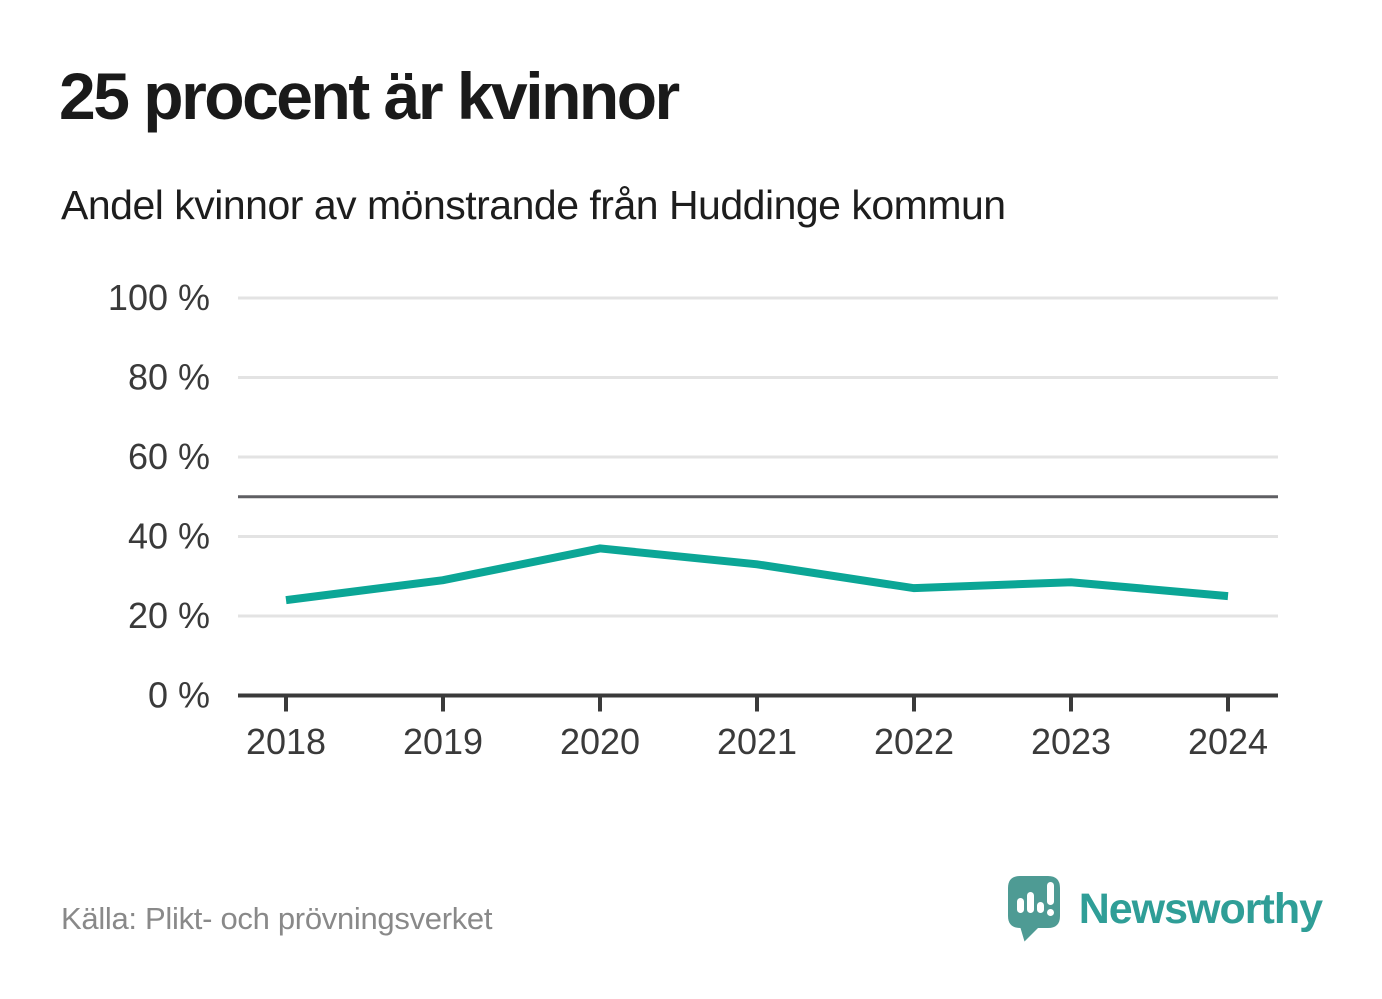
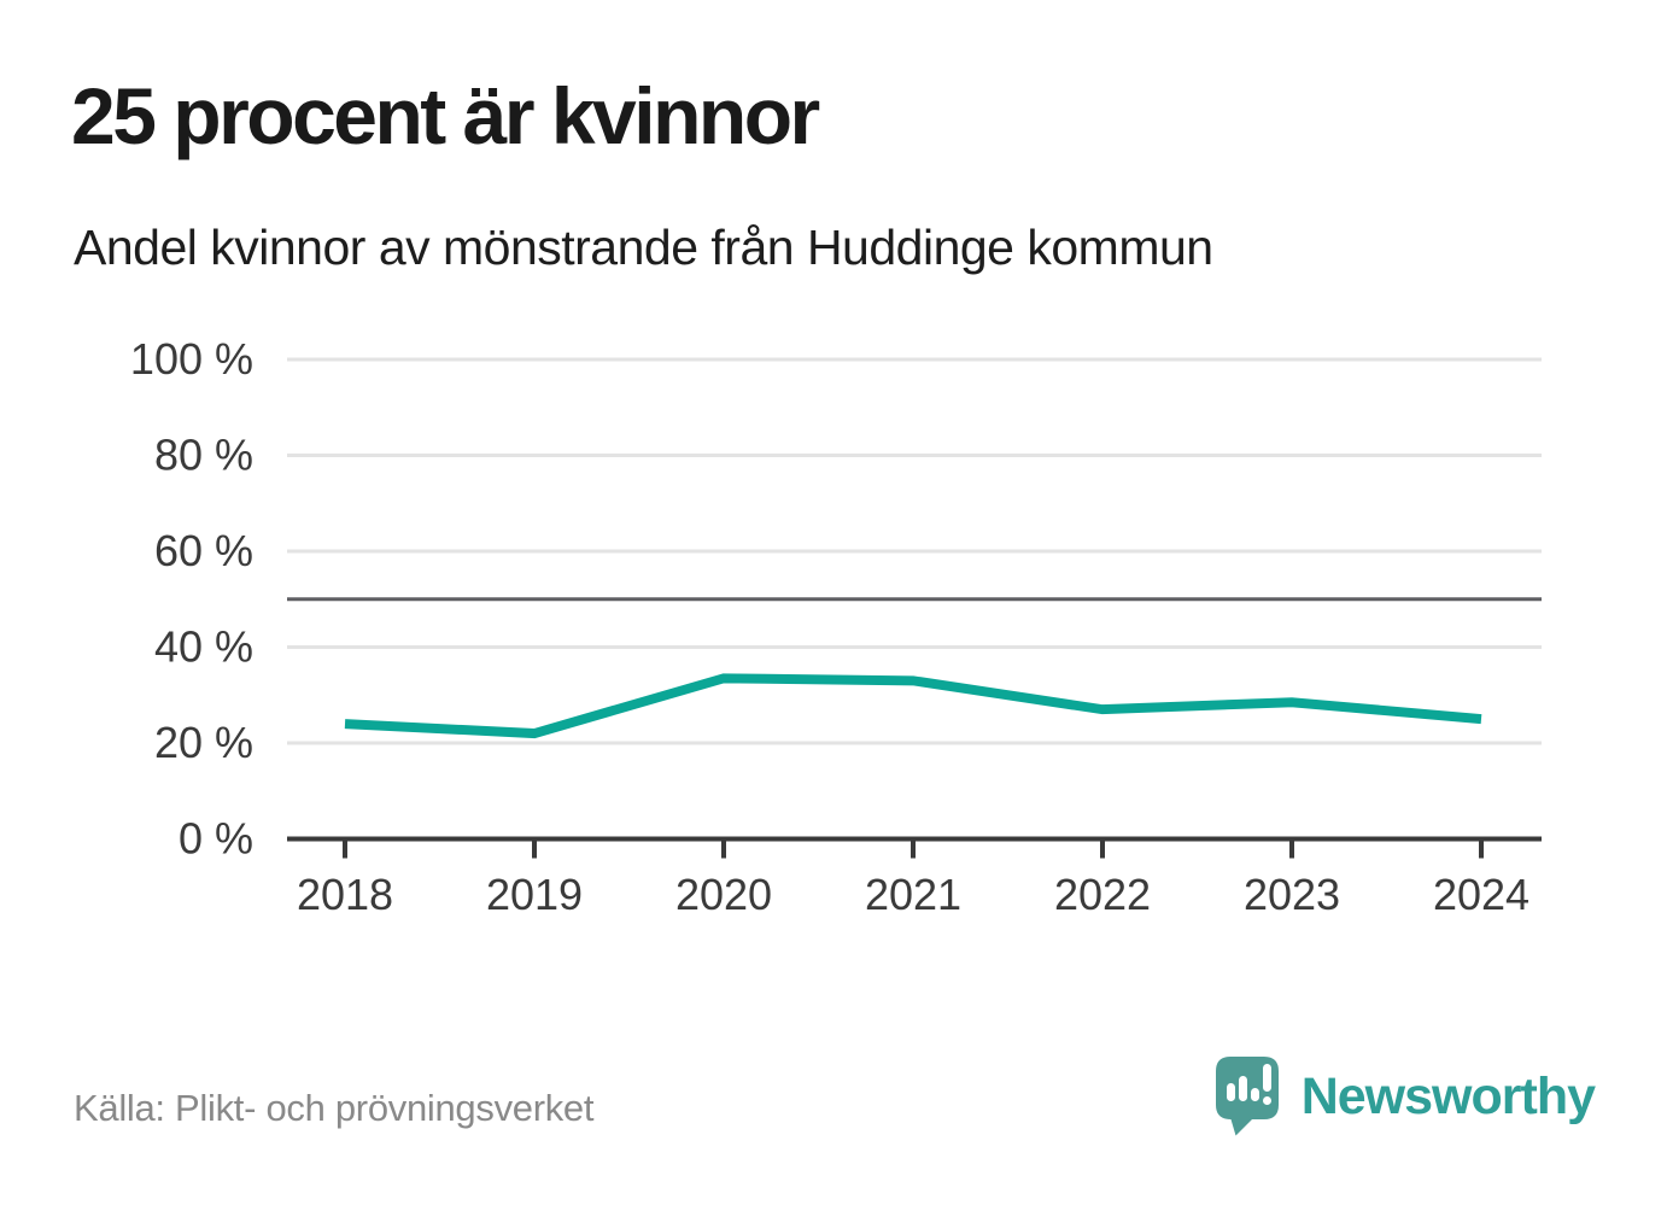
2019: 29% -> 22%
2020: 37% -> 34%
